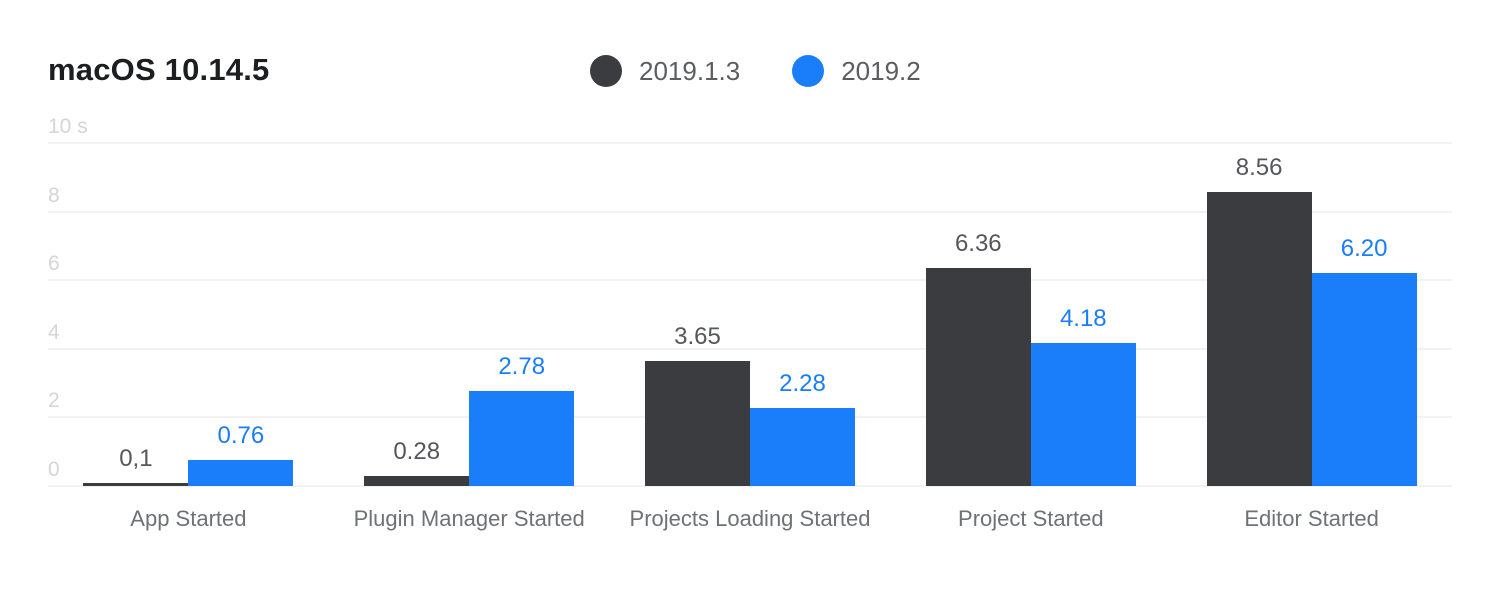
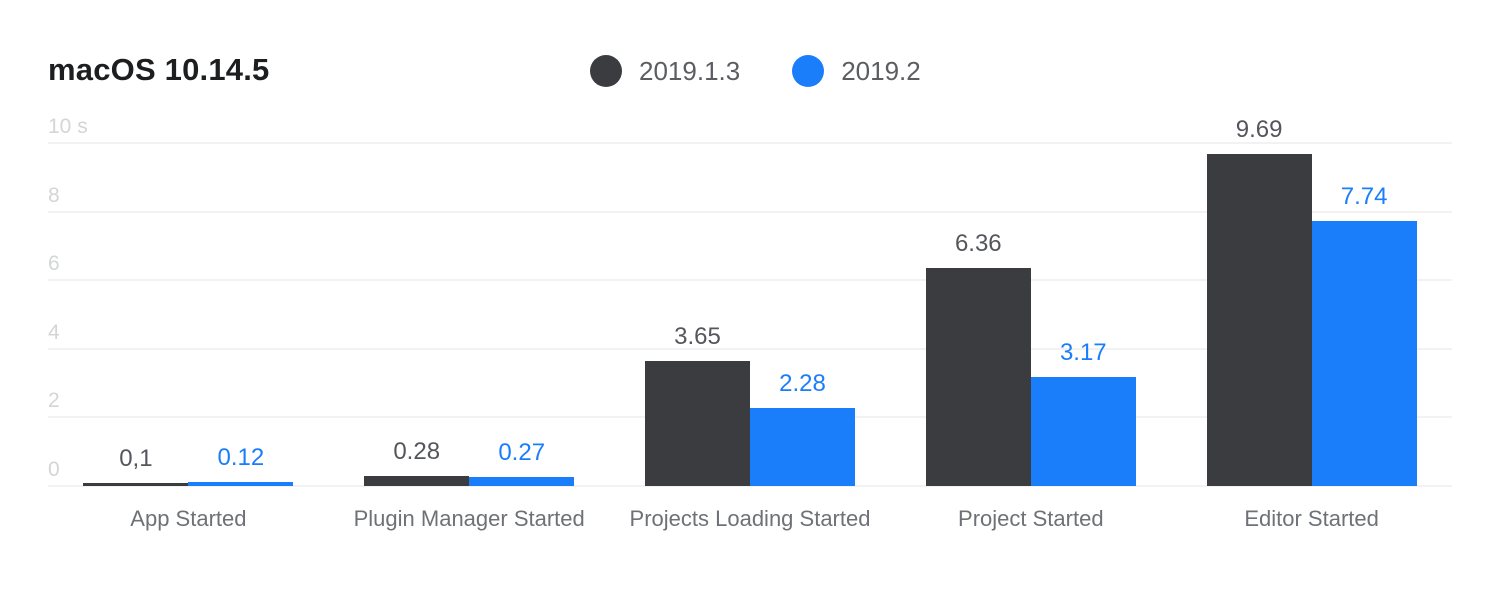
2019.2/App Started: 0.76 -> 0.12
2019.2/Plugin Manager Started: 2.78 -> 0.27
2019.2/Project Started: 4.18 -> 3.17
2019.1.3/Editor Started: 8.56 -> 9.69
2019.2/Editor Started: 6.20 -> 7.74
